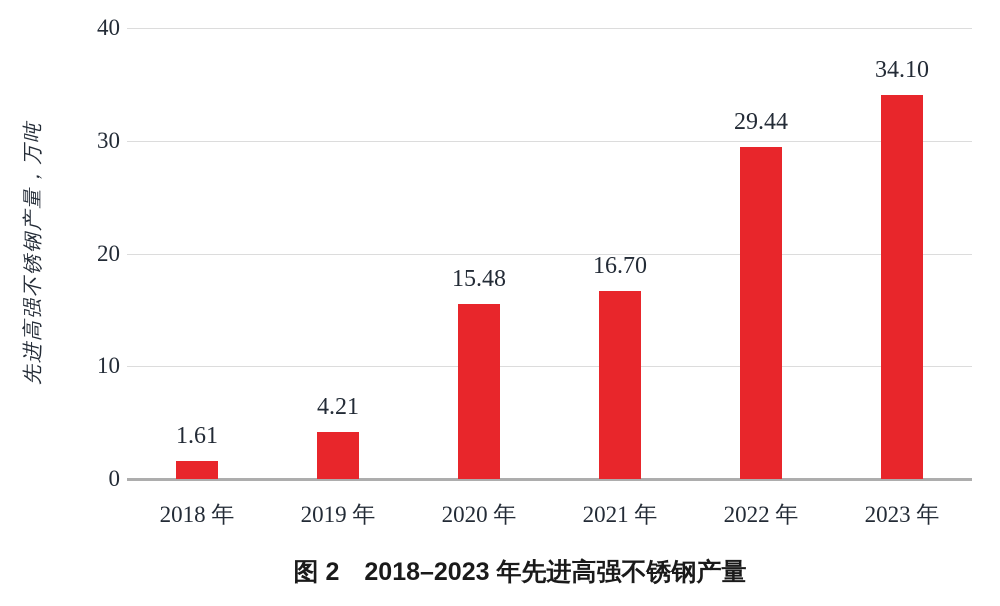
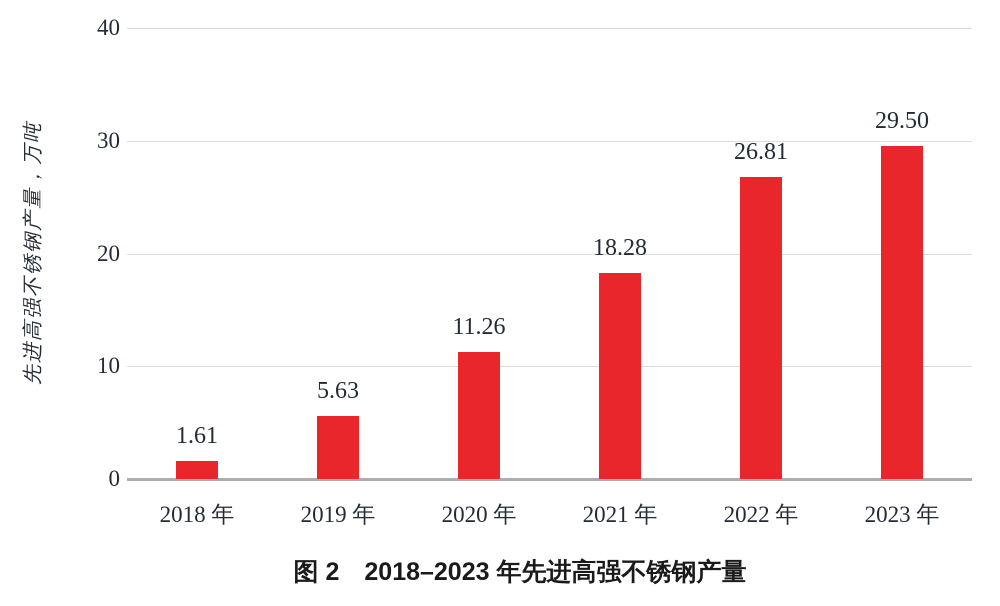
2019 年: 4.21 -> 5.63
2020 年: 15.48 -> 11.26
2021 年: 16.70 -> 18.28
2022 年: 29.44 -> 26.81
2023 年: 34.10 -> 29.50
